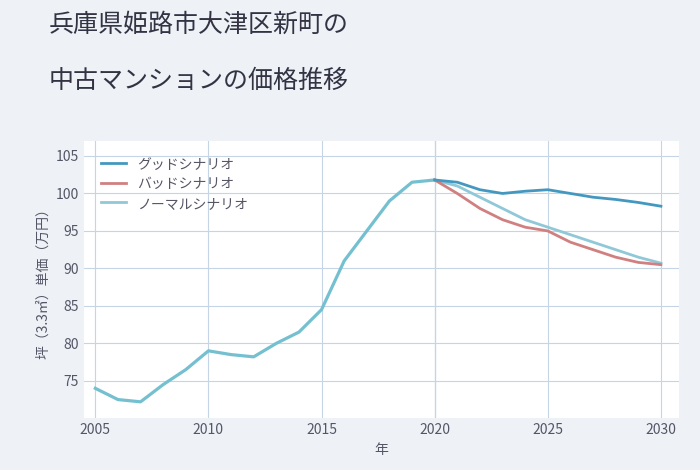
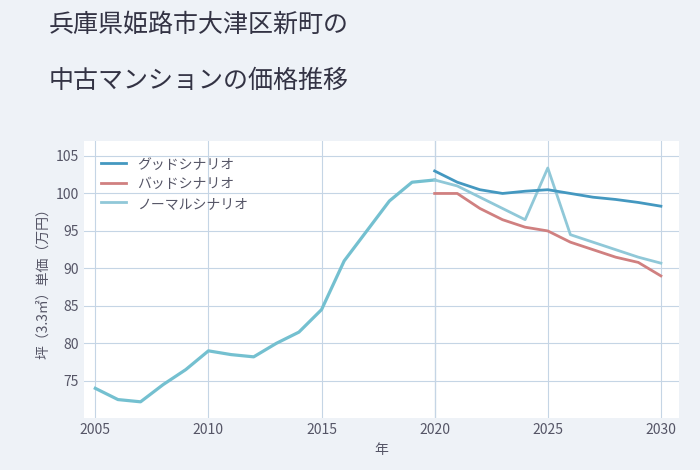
グッドシナリオ/2020: 101.8 -> 103.0
バッドシナリオ/2020: 101.8 -> 100.0
ノーマルシナリオ/2025: 95.5 -> 103.4
バッドシナリオ/2030: 90.5 -> 89.0
